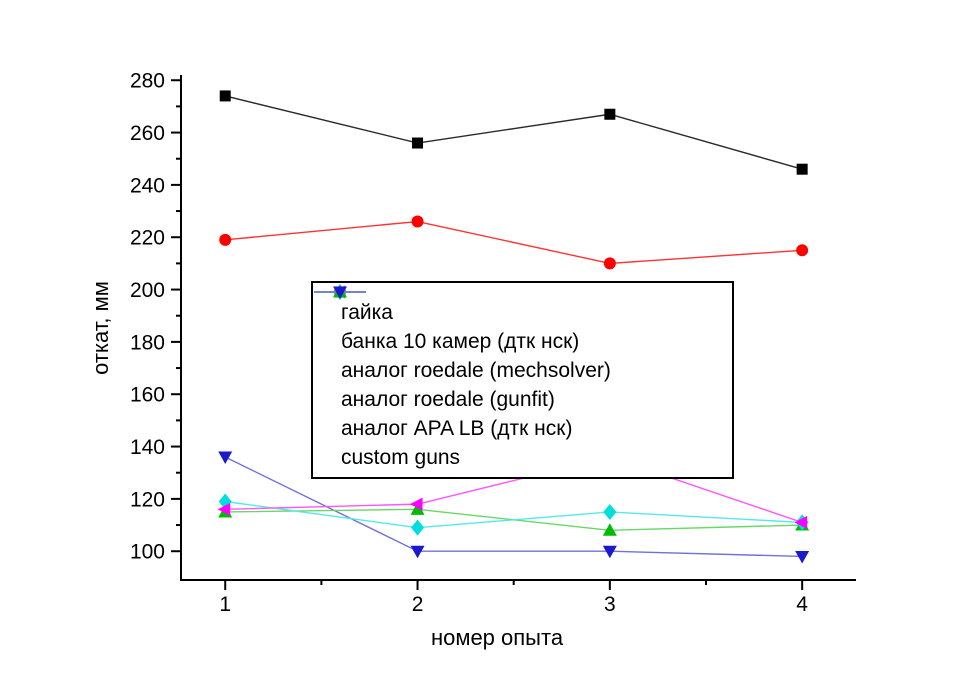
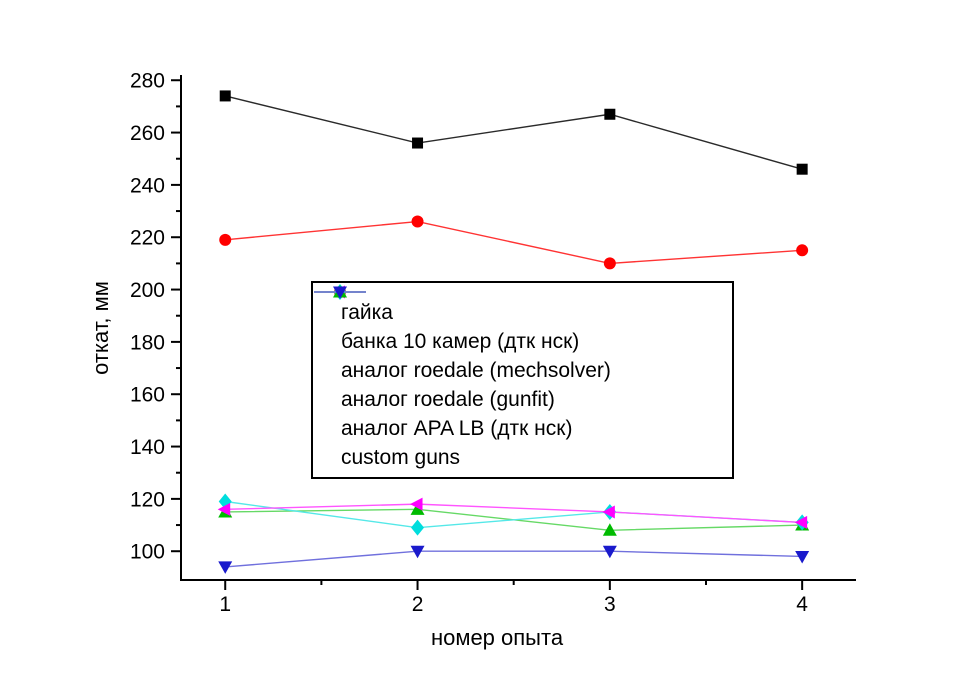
custom guns/1: 136 -> 94
аналог roedale (mechsolver)/3: 136 -> 115
